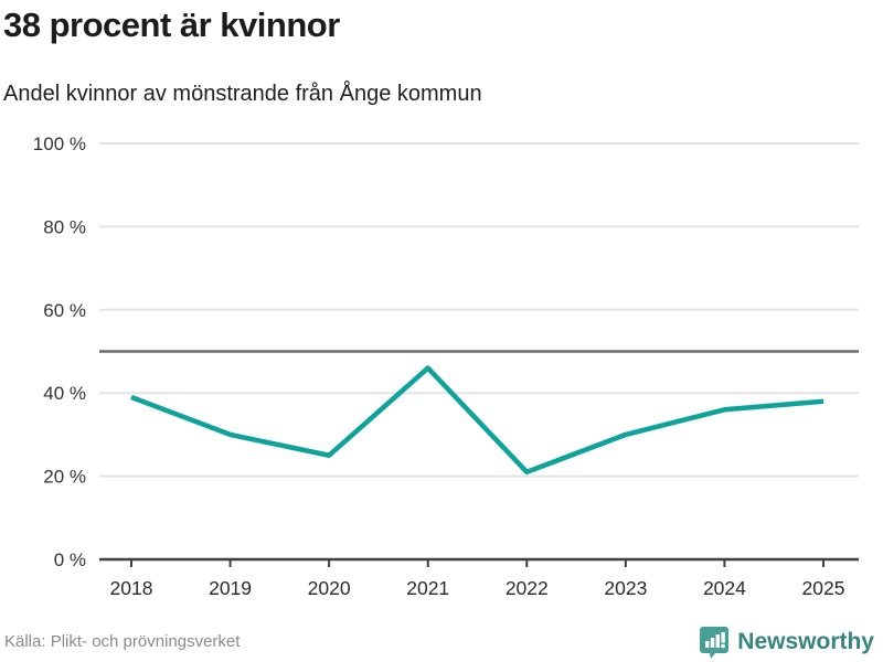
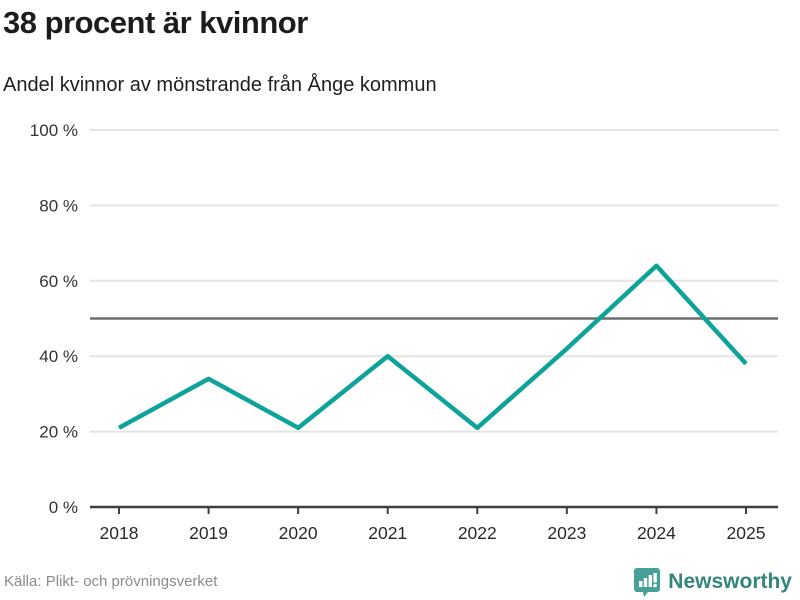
2018: 39% -> 21%
2019: 30% -> 34%
2020: 25% -> 21%
2021: 46% -> 40%
2023: 30% -> 42%
2024: 36% -> 64%
